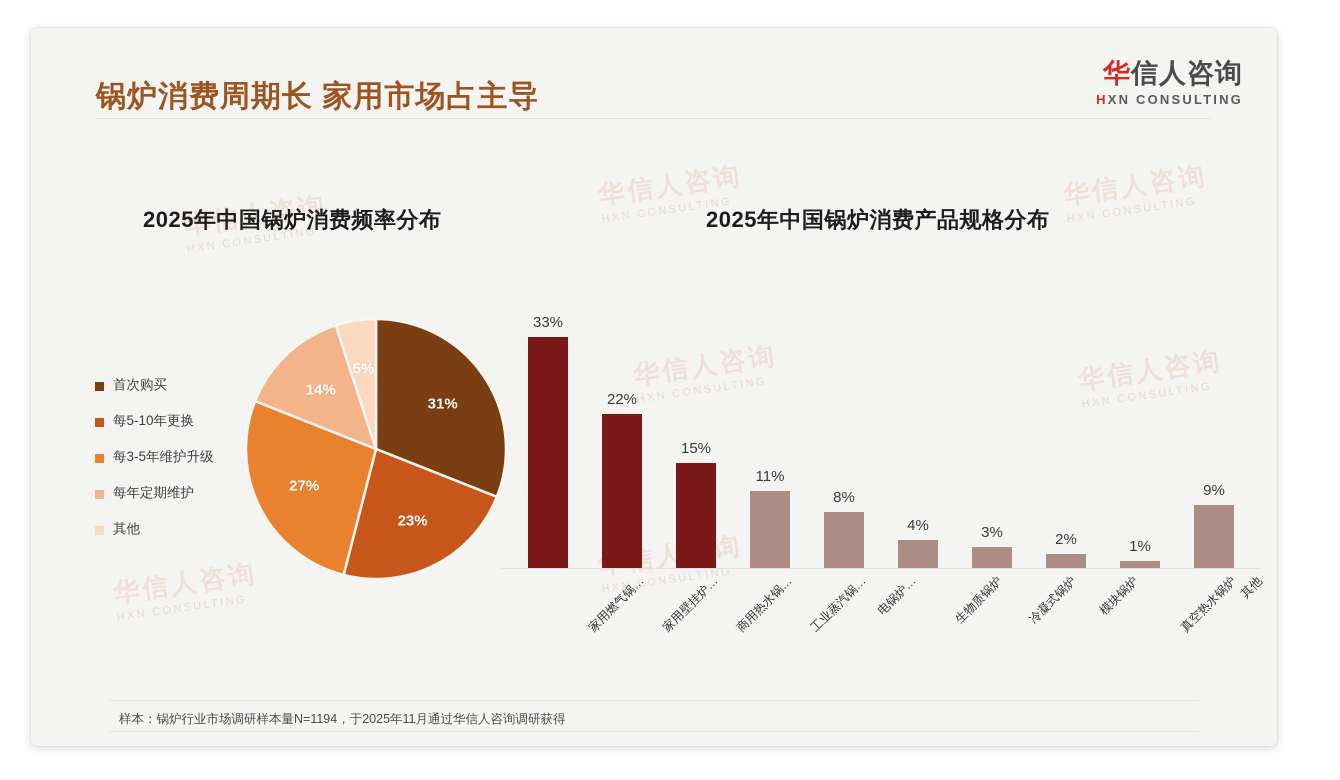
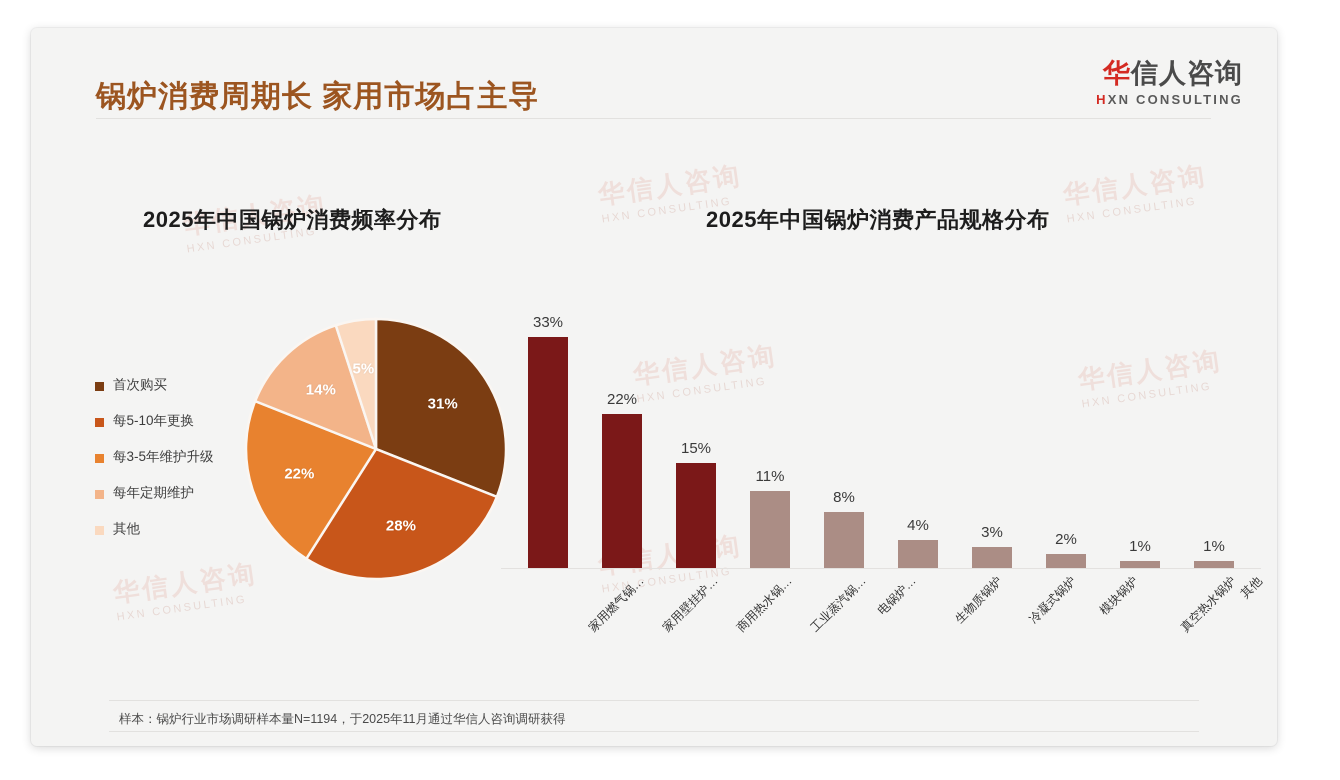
2025年中国锅炉消费频率分布/每5-10年更换: 23% -> 28%
2025年中国锅炉消费频率分布/每3-5年维护升级: 27% -> 22%
2025年中国锅炉消费产品规格分布/其他: 9% -> 1%
